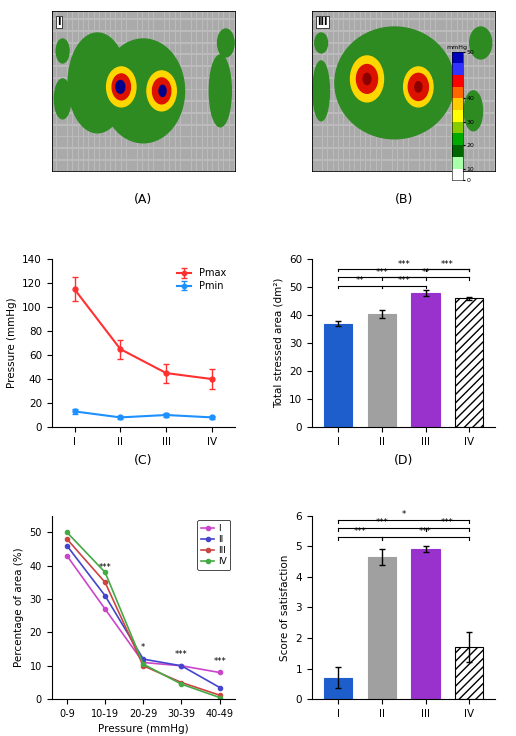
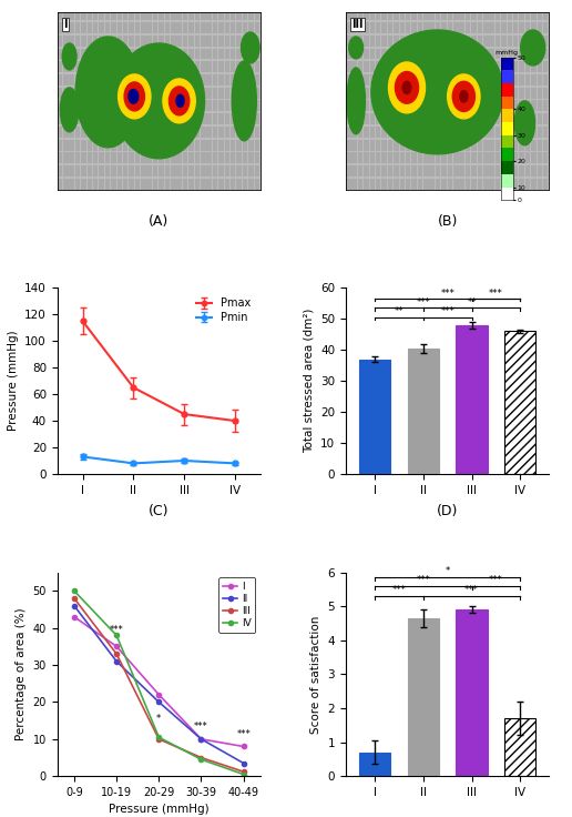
I/10-19: 27 -> 35
III/10-19: 35.0 -> 33.0
I/20-29: 11 -> 22
II/20-29: 12.0 -> 20.0
